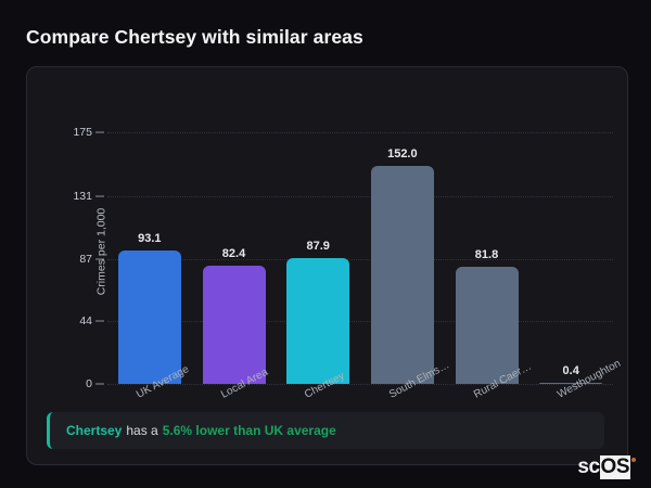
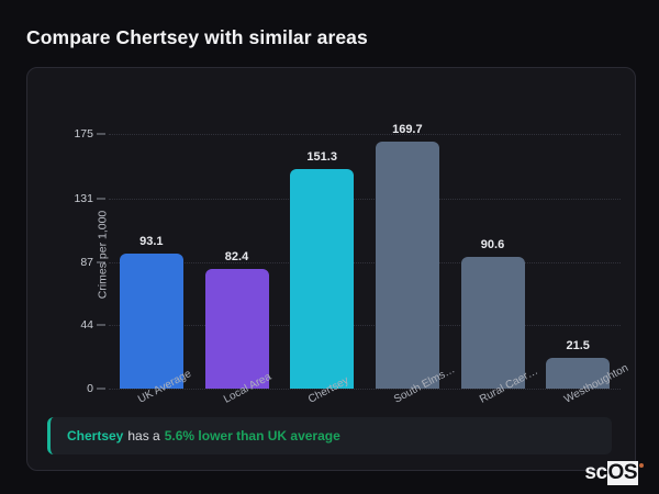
Chertsey: 87.9 -> 151.3
South Elms…: 152.0 -> 169.7
Rural Caer…: 81.8 -> 90.6
Westhoughton: 0.4 -> 21.5
